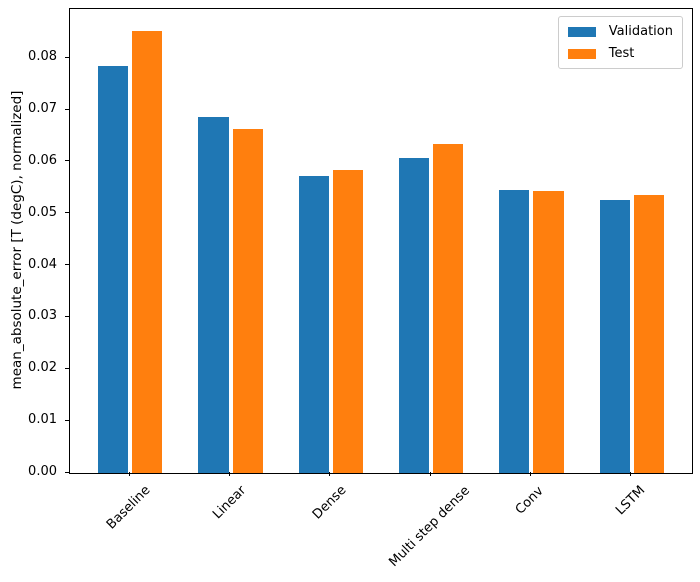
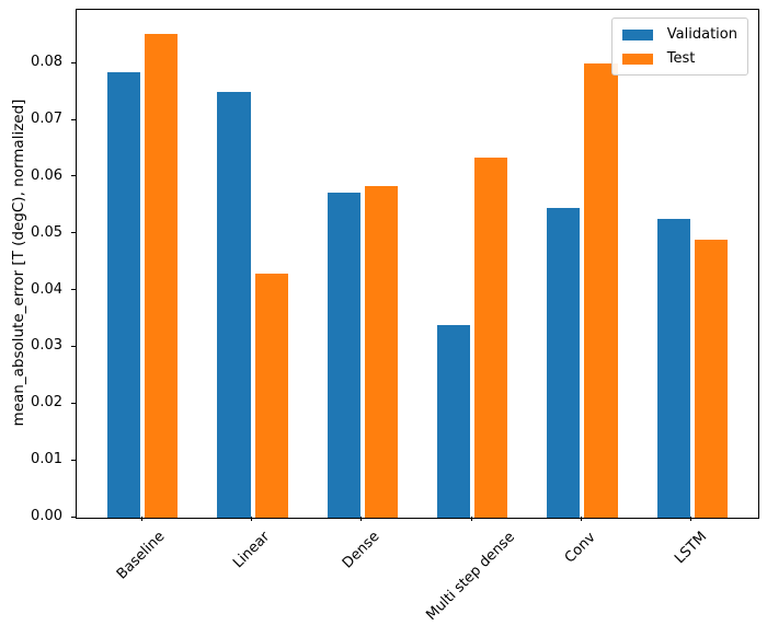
Validation/Linear: 0.069 -> 0.075
Test/Linear: 0.066 -> 0.043
Validation/Multi step dense: 0.061 -> 0.034
Test/Conv: 0.054 -> 0.080
Test/LSTM: 0.054 -> 0.049
